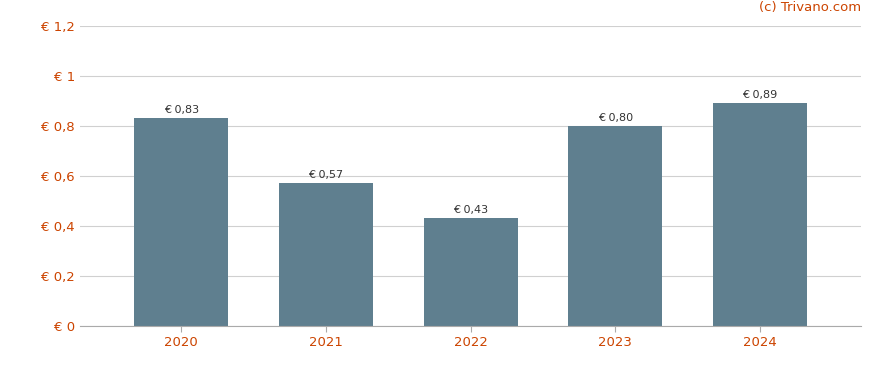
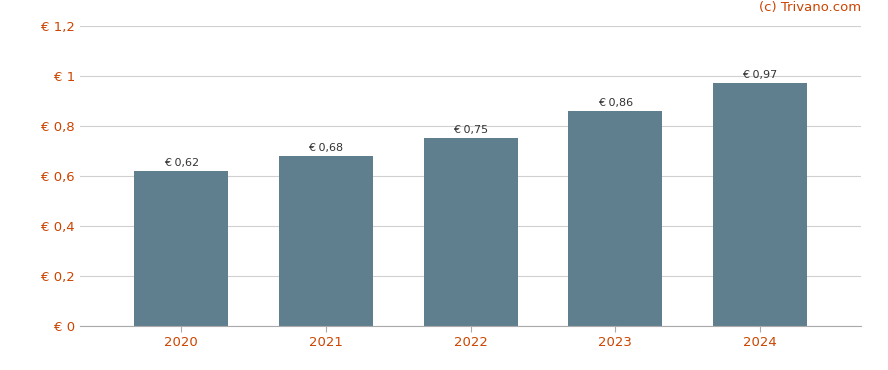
2020: 0,83 -> 0,62
2021: 0,57 -> 0,68
2022: 0,43 -> 0,75
2023: 0,80 -> 0,86
2024: 0,89 -> 0,97
